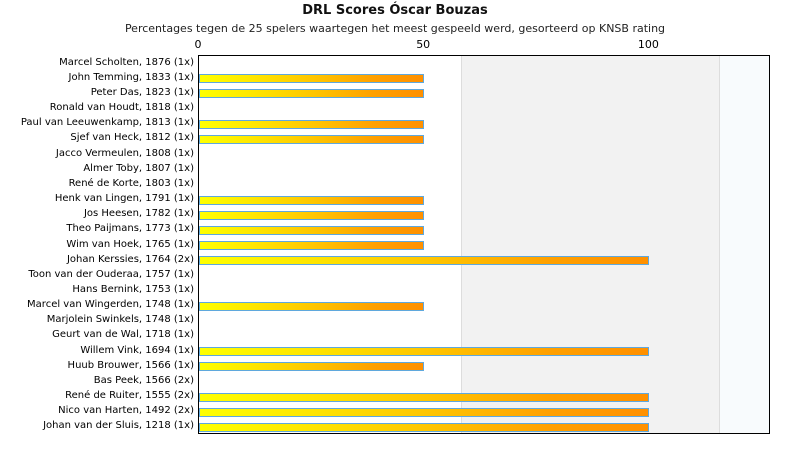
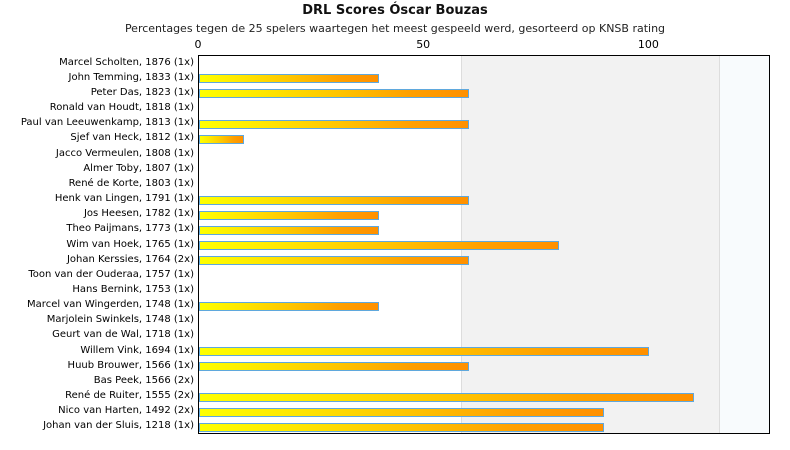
John Temming, 1833 (1x): 50 -> 40
Peter Das, 1823 (1x): 50 -> 60
Paul van Leeuwenkamp, 1813 (1x): 50 -> 60
Sjef van Heck, 1812 (1x): 50 -> 10
Henk van Lingen, 1791 (1x): 50 -> 60
Jos Heesen, 1782 (1x): 50 -> 40
Theo Paijmans, 1773 (1x): 50 -> 40
Wim van Hoek, 1765 (1x): 50 -> 80
Johan Kerssies, 1764 (2x): 100 -> 60
Marcel van Wingerden, 1748 (1x): 50 -> 40
Huub Brouwer, 1566 (1x): 50 -> 60
René de Ruiter, 1555 (2x): 100 -> 110
Nico van Harten, 1492 (2x): 100 -> 90
Johan van der Sluis, 1218 (1x): 100 -> 90
